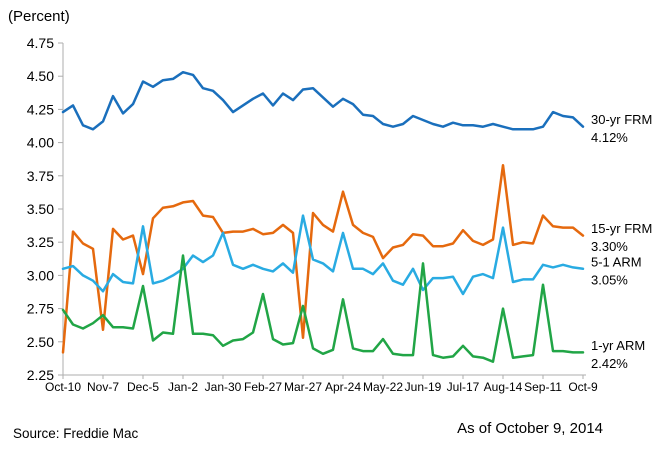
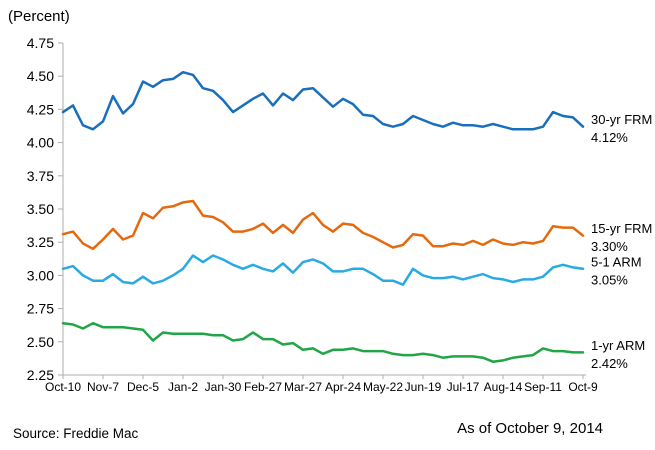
15-yr FRM/Oct-10: 2.42 -> 3.31
1-yr ARM/Oct-10: 2.74 -> 2.64
15-yr FRM/Nov-7: 2.59 -> 3.27
5-1 ARM/Nov-7: 2.88 -> 2.96
1-yr ARM/Nov-7: 2.70 -> 2.61
15-yr FRM/Dec-5: 3.01 -> 3.47
5-1 ARM/Dec-5: 3.37 -> 2.99
1-yr ARM/Dec-5: 2.92 -> 2.59
1-yr ARM/Jan-2: 3.15 -> 2.56
15-yr FRM/Jan-30: 3.32 -> 3.40
5-1 ARM/Jan-30: 3.32 -> 3.12
1-yr ARM/Jan-30: 2.47 -> 2.55
15-yr FRM/Feb-27: 3.31 -> 3.39
1-yr ARM/Feb-27: 2.86 -> 2.52
15-yr FRM/Mar-27: 2.53 -> 3.42
5-1 ARM/Mar-27: 3.45 -> 3.10
1-yr ARM/Mar-27: 2.77 -> 2.44
15-yr FRM/Apr-24: 3.63 -> 3.39
5-1 ARM/Apr-24: 3.32 -> 3.03
1-yr ARM/Apr-24: 2.82 -> 2.44
15-yr FRM/May-22: 3.13 -> 3.25
5-1 ARM/May-22: 3.09 -> 2.96
1-yr ARM/May-22: 2.52 -> 2.43
5-1 ARM/Jun-19: 2.89 -> 3.00
1-yr ARM/Jun-19: 3.09 -> 2.41
15-yr FRM/Jul-17: 3.34 -> 3.23
5-1 ARM/Jul-17: 2.86 -> 2.97
1-yr ARM/Jul-17: 2.47 -> 2.39
15-yr FRM/Aug-14: 3.83 -> 3.24
5-1 ARM/Aug-14: 3.36 -> 2.97
1-yr ARM/Aug-14: 2.75 -> 2.36
15-yr FRM/Sep-11: 3.45 -> 3.26
5-1 ARM/Sep-11: 3.08 -> 2.99
1-yr ARM/Sep-11: 2.93 -> 2.45
